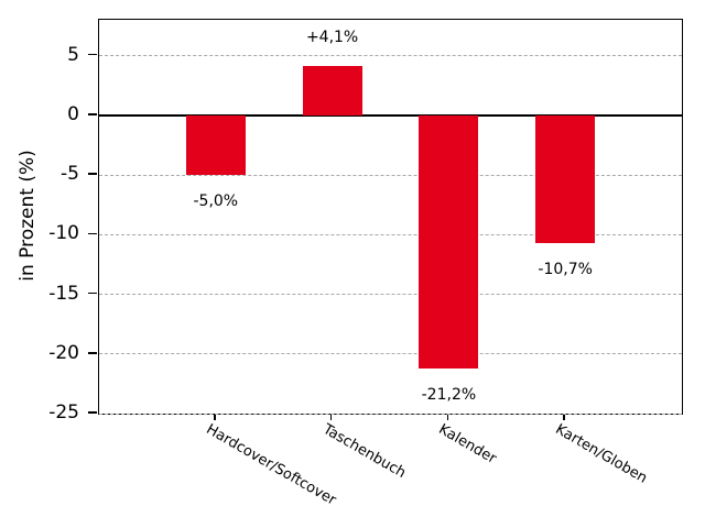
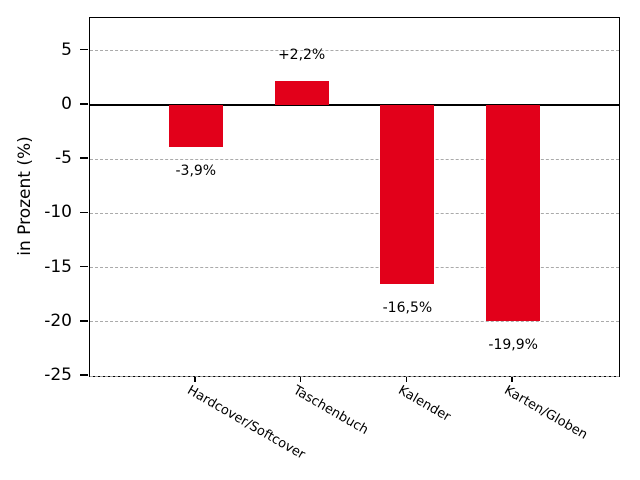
Hardcover/Softcover: -5,0% -> -3,9%
Taschenbuch: +4,1% -> +2,2%
Kalender: -21,2% -> -16,5%
Karten/Globen: -10,7% -> -19,9%
